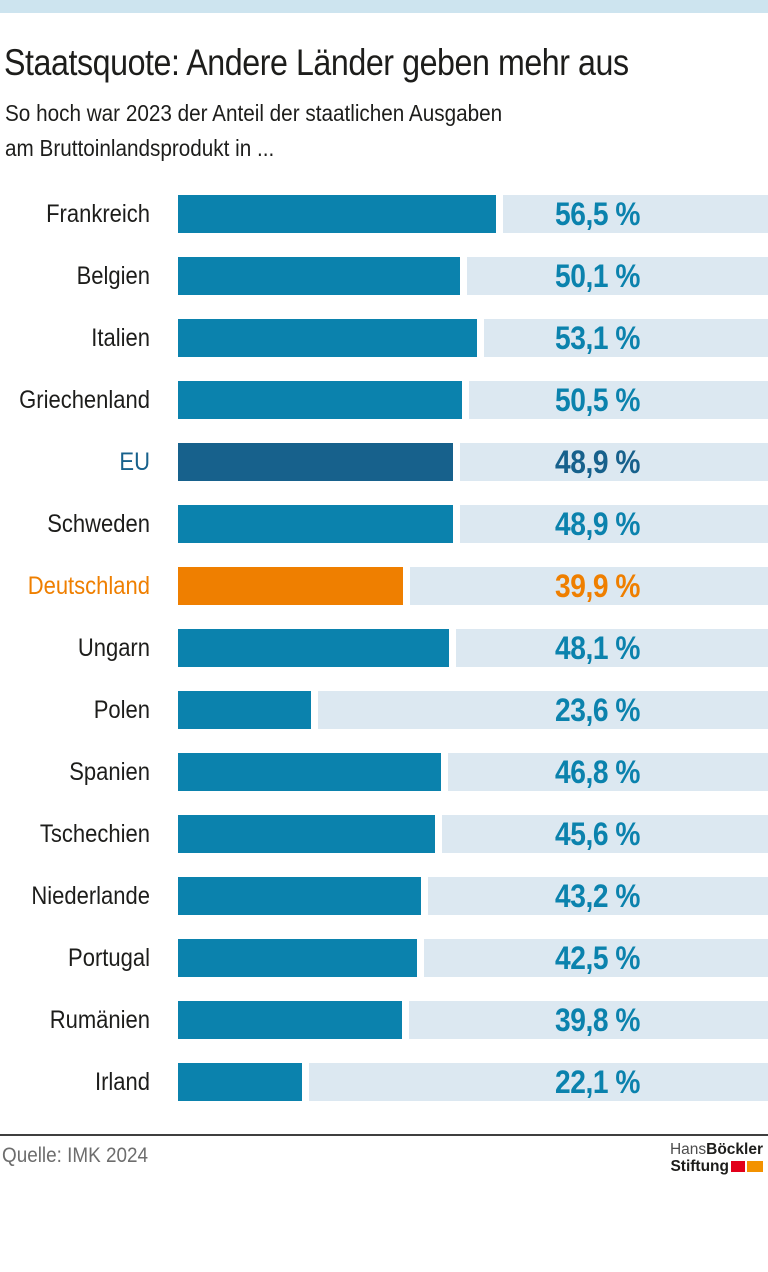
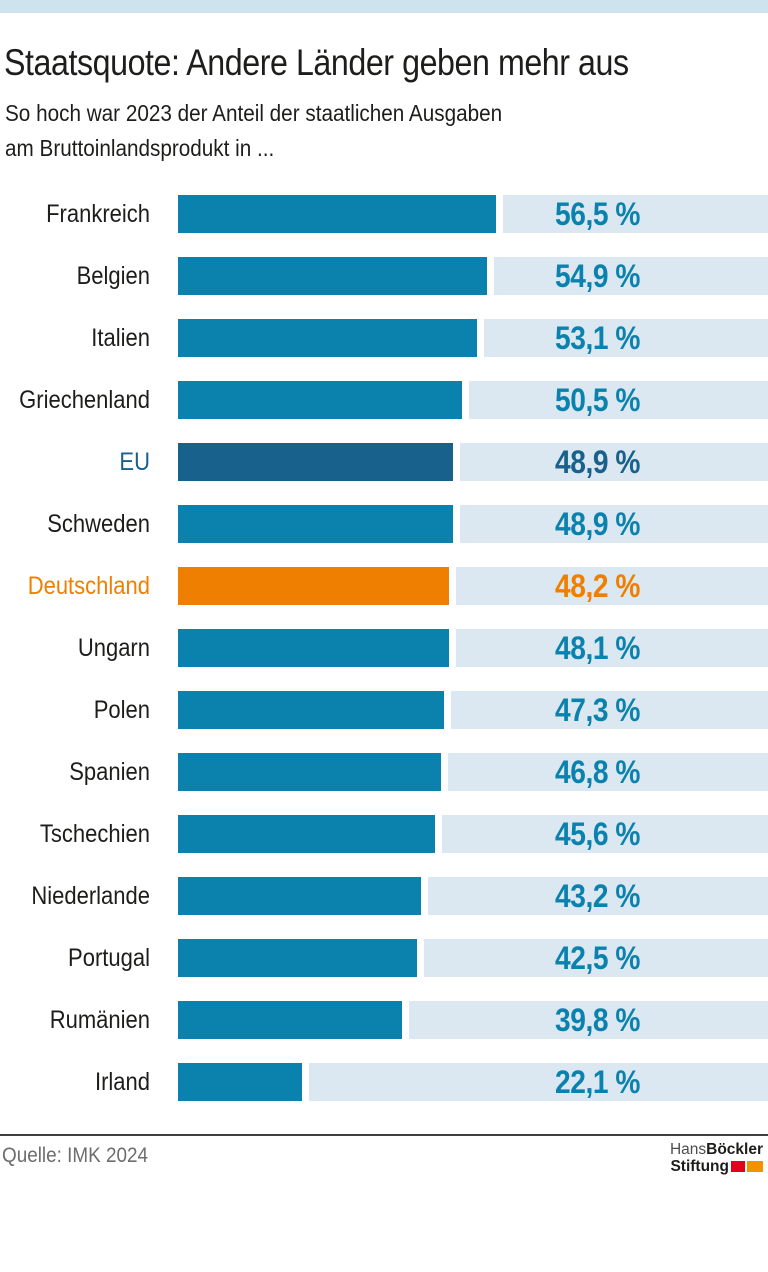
Belgien: 50,1 -> 54,9
Deutschland: 39,9 -> 48,2
Polen: 23,6 -> 47,3
